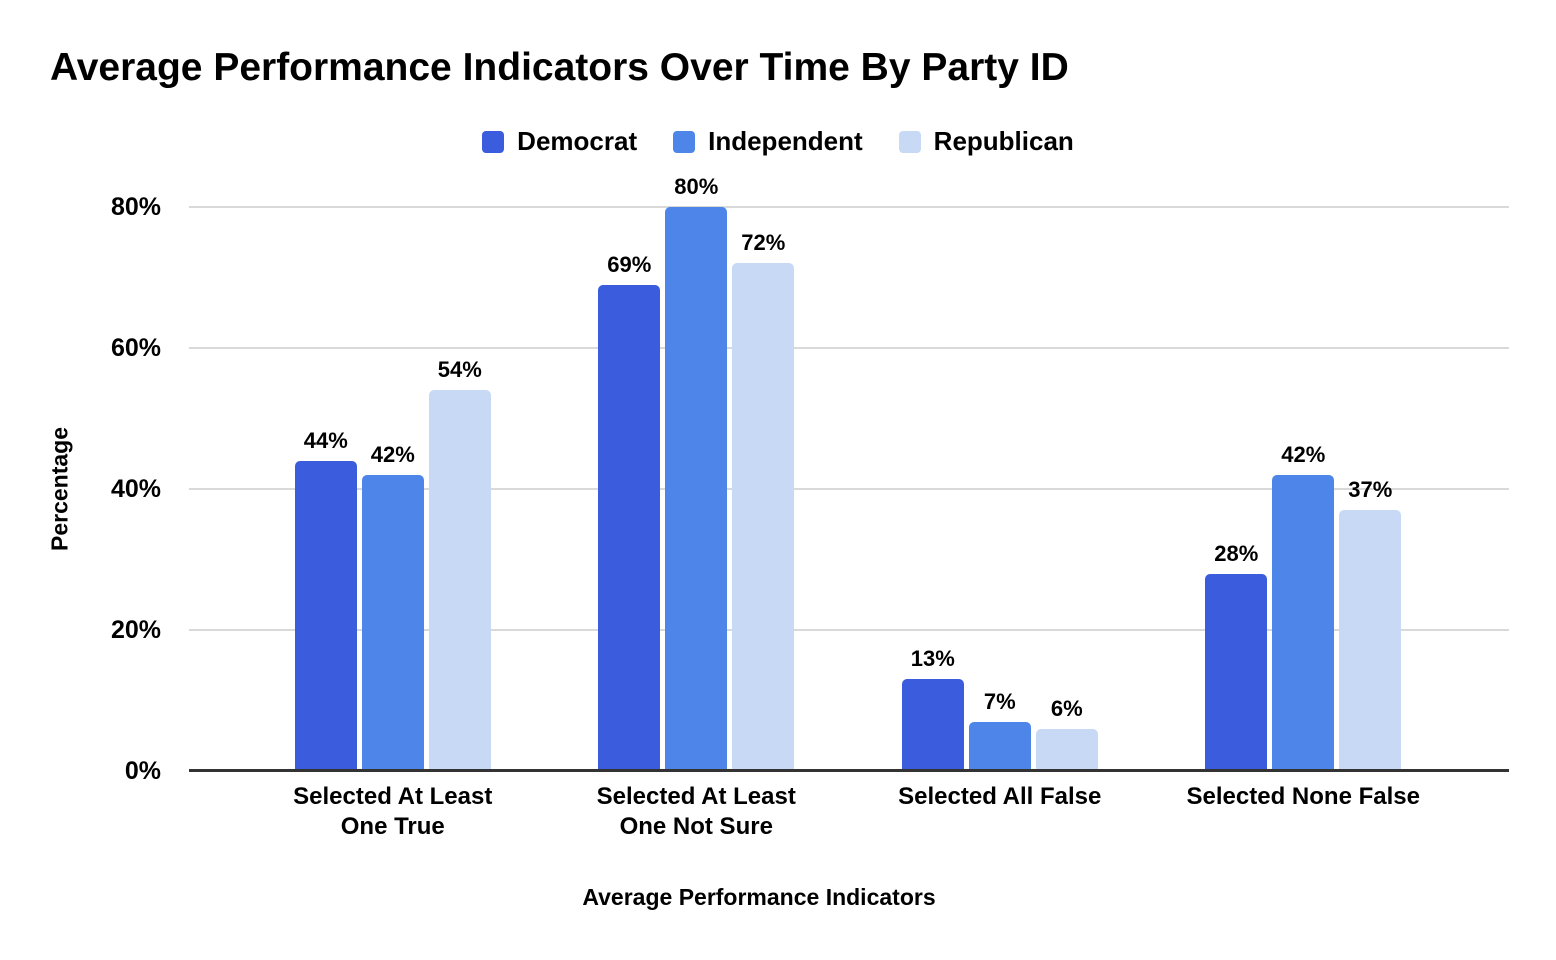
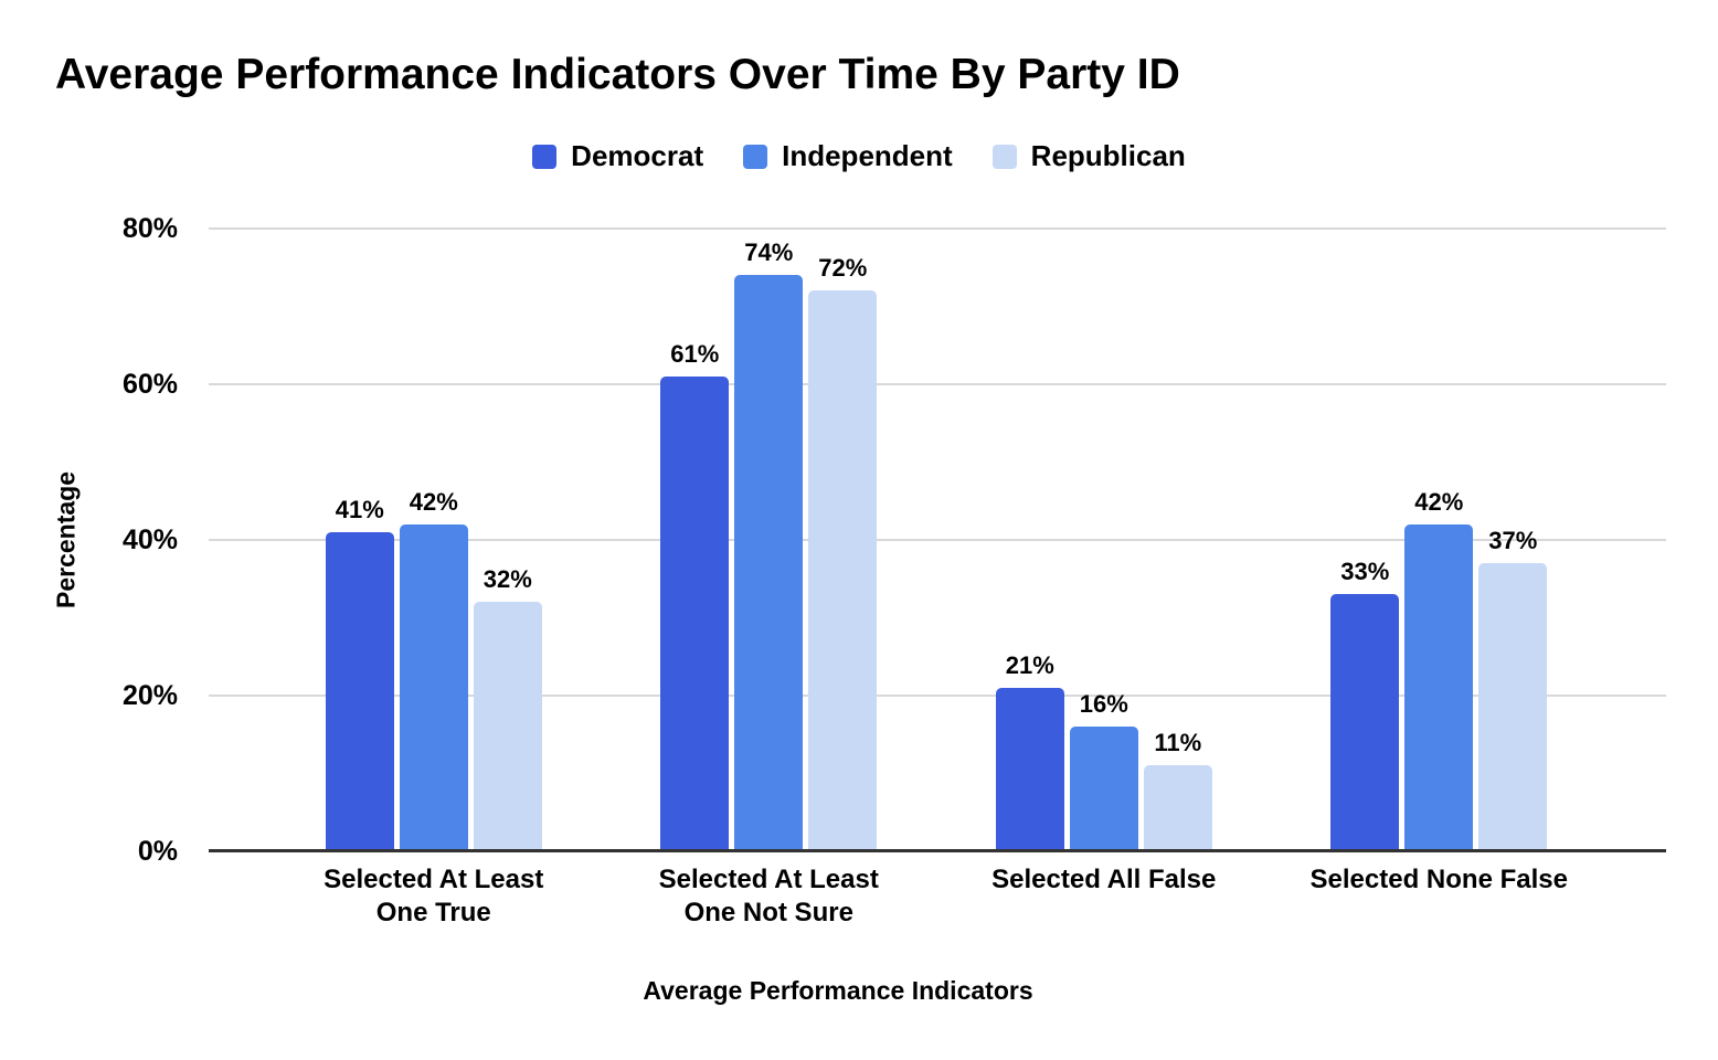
Democrat/Selected At Least One True: 44% -> 41%
Republican/Selected At Least One True: 54% -> 32%
Democrat/Selected At Least One Not Sure: 69% -> 61%
Independent/Selected At Least One Not Sure: 80% -> 74%
Democrat/Selected All False: 13% -> 21%
Independent/Selected All False: 7% -> 16%
Republican/Selected All False: 6% -> 11%
Democrat/Selected None False: 28% -> 33%
